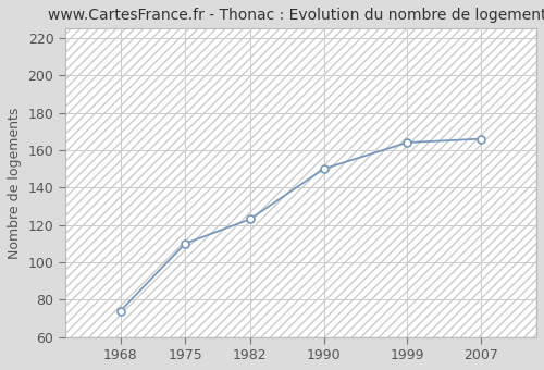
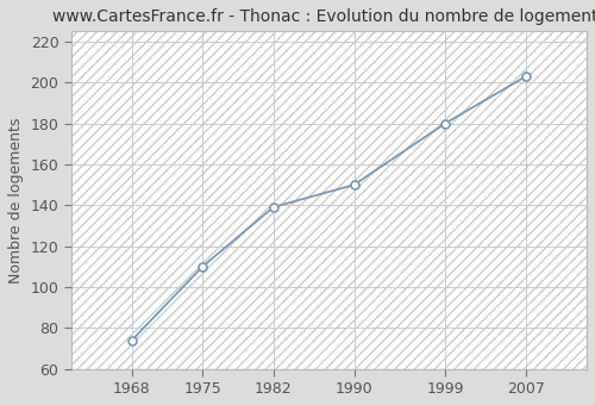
1982: 123 -> 139
1999: 164 -> 180
2007: 166 -> 203
